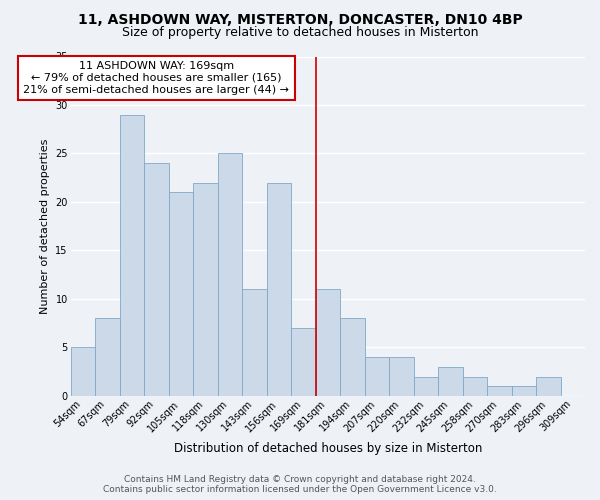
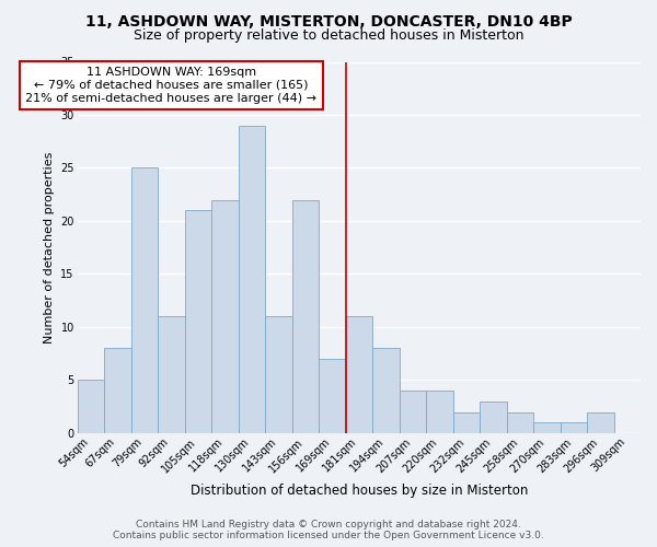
79sqm: 29 -> 25
92sqm: 24 -> 11
130sqm: 25 -> 29
